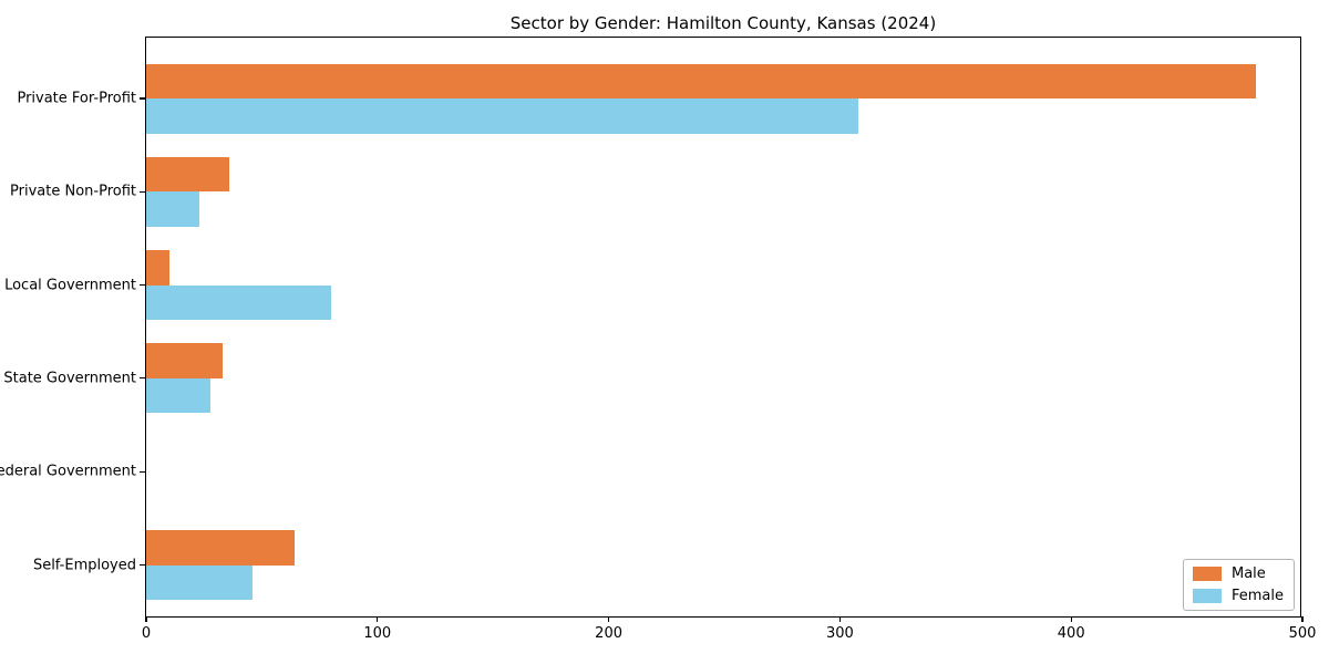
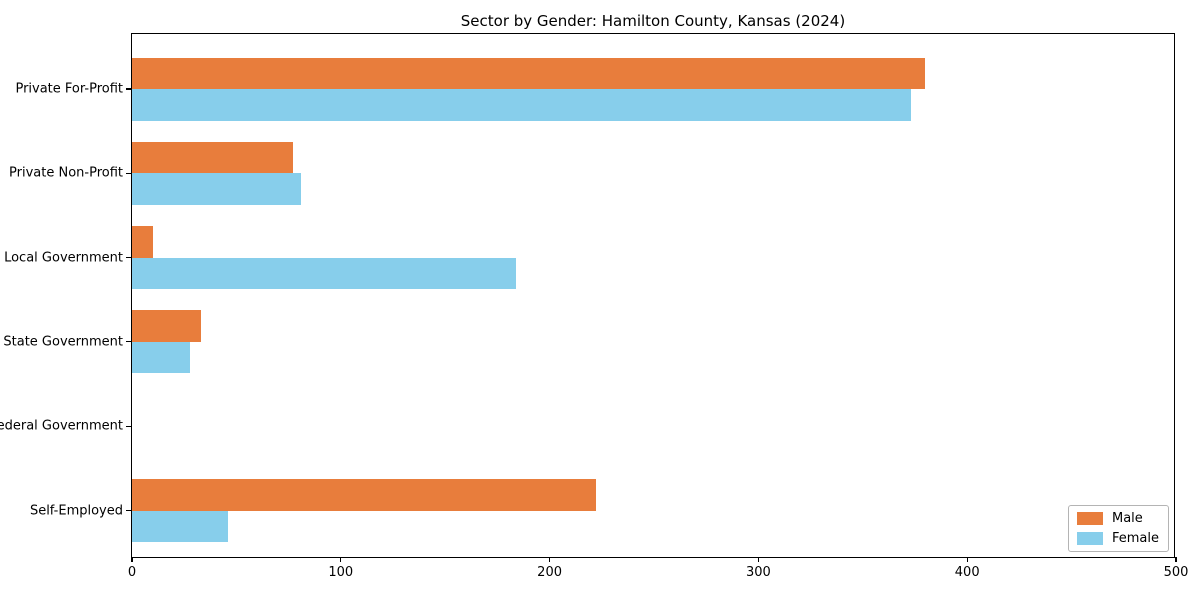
Male/Private For-Profit: 480 -> 380
Female/Private For-Profit: 308 -> 373
Male/Private Non-Profit: 36 -> 77
Female/Private Non-Profit: 23 -> 81
Female/Local Government: 80 -> 184
Male/Self-Employed: 64 -> 222
